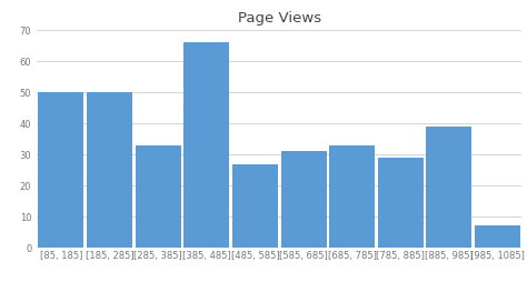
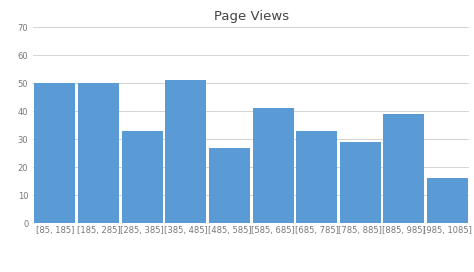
[385, 485]: 66 -> 51
[585, 685]: 31 -> 41
[985, 1085]: 7 -> 16
